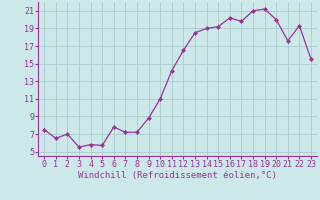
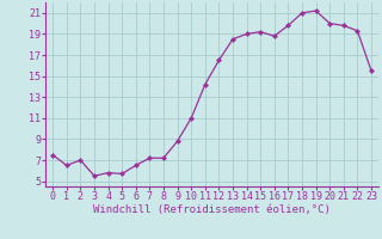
6: 7.8 -> 6.5
16: 20.2 -> 18.8
21: 17.6 -> 19.8
